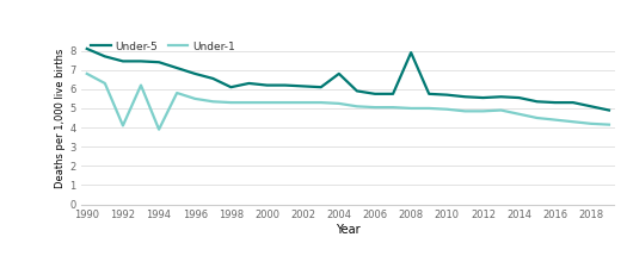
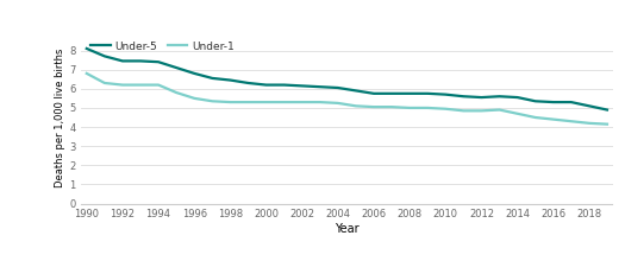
Under-1/1992: 4.1 -> 6.2
Under-1/1994: 3.9 -> 6.2
Under-5/1998: 6.1 -> 6.5
Under-5/2004: 6.8 -> 6.0
Under-5/2008: 7.9 -> 5.8
